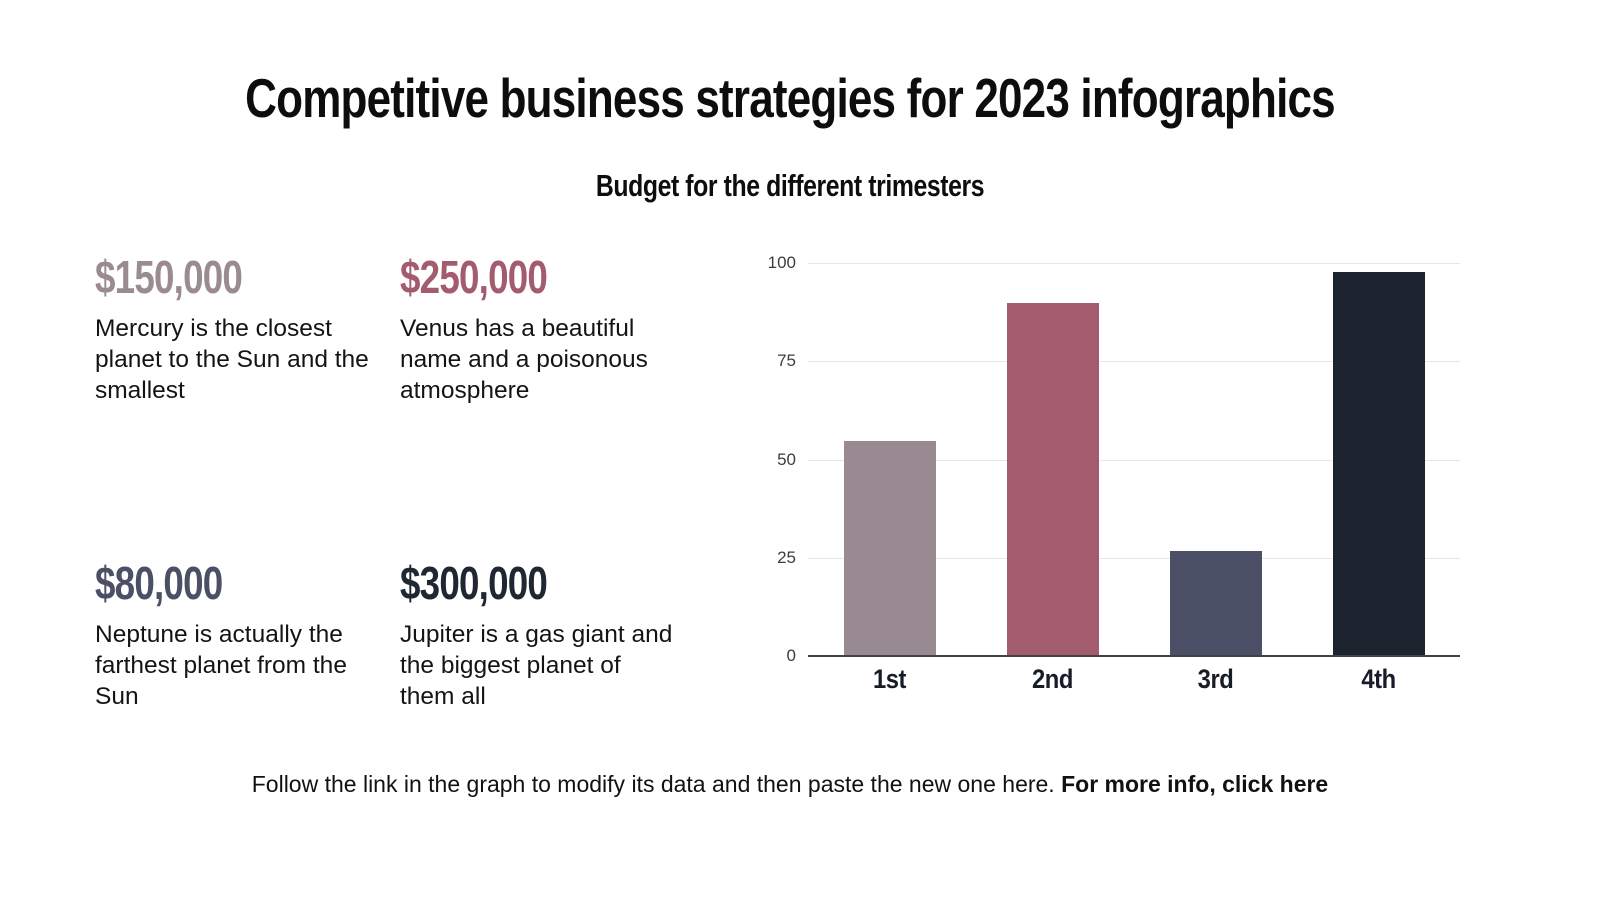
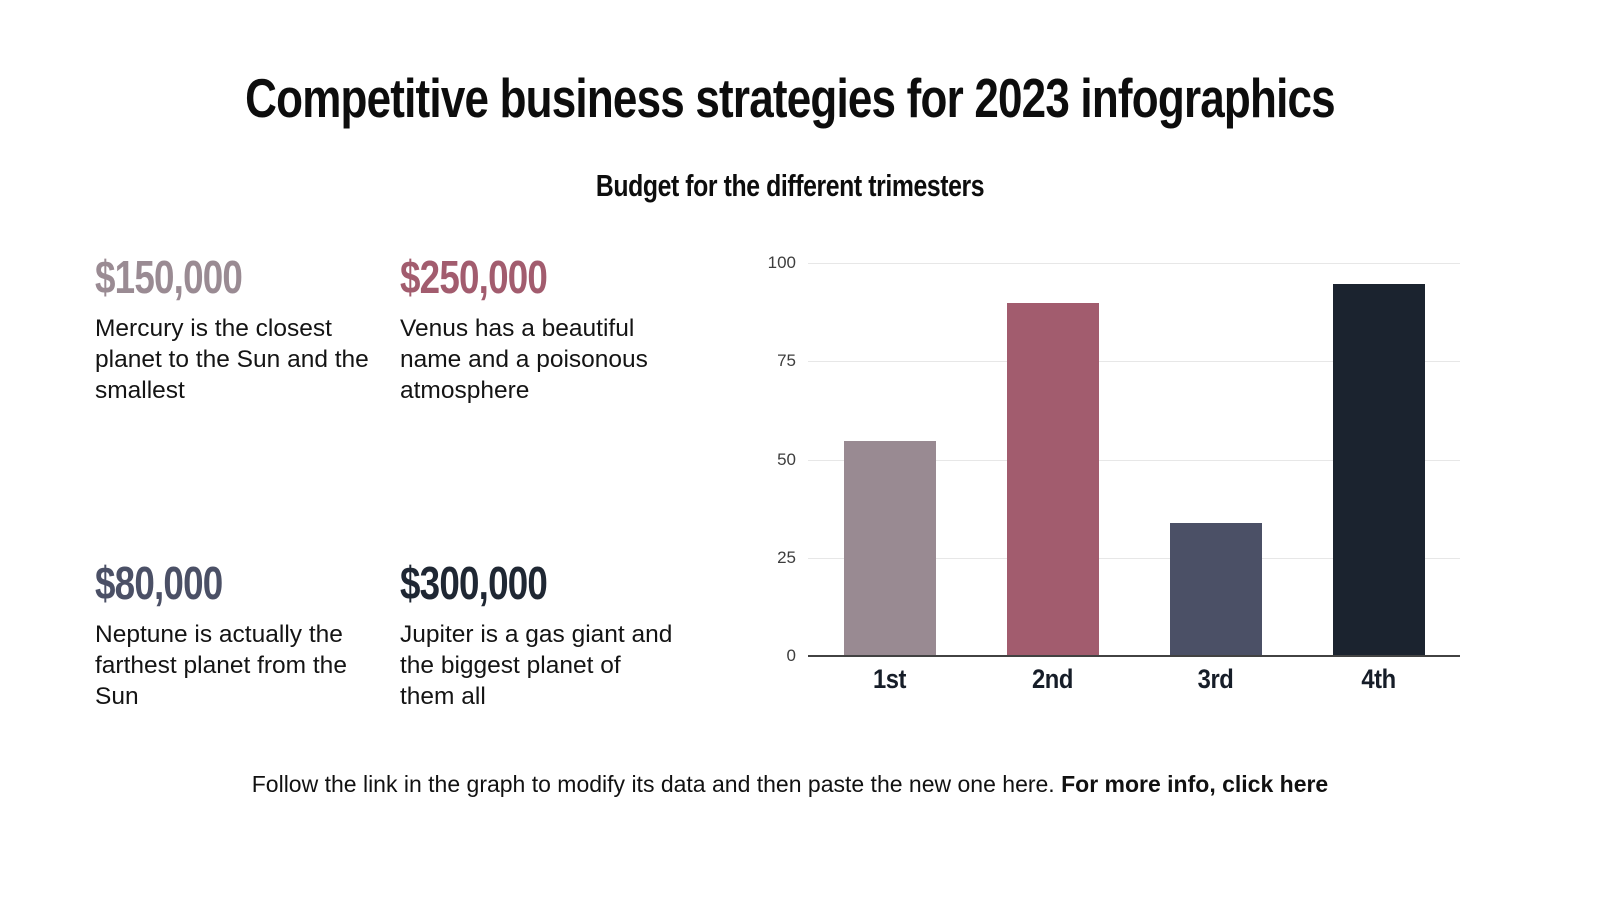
3rd: 27 -> 34
4th: 98 -> 95
